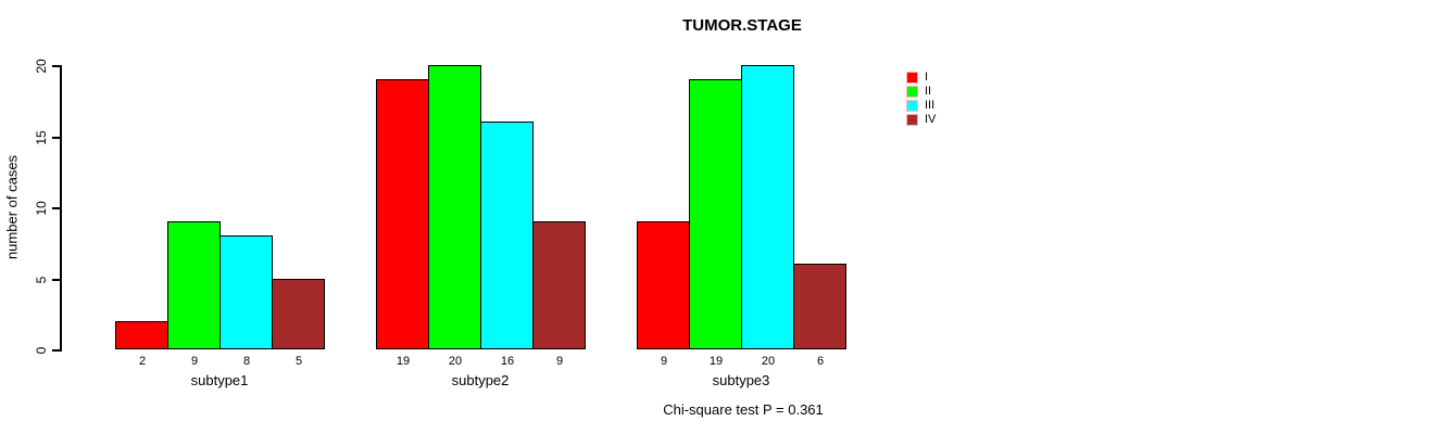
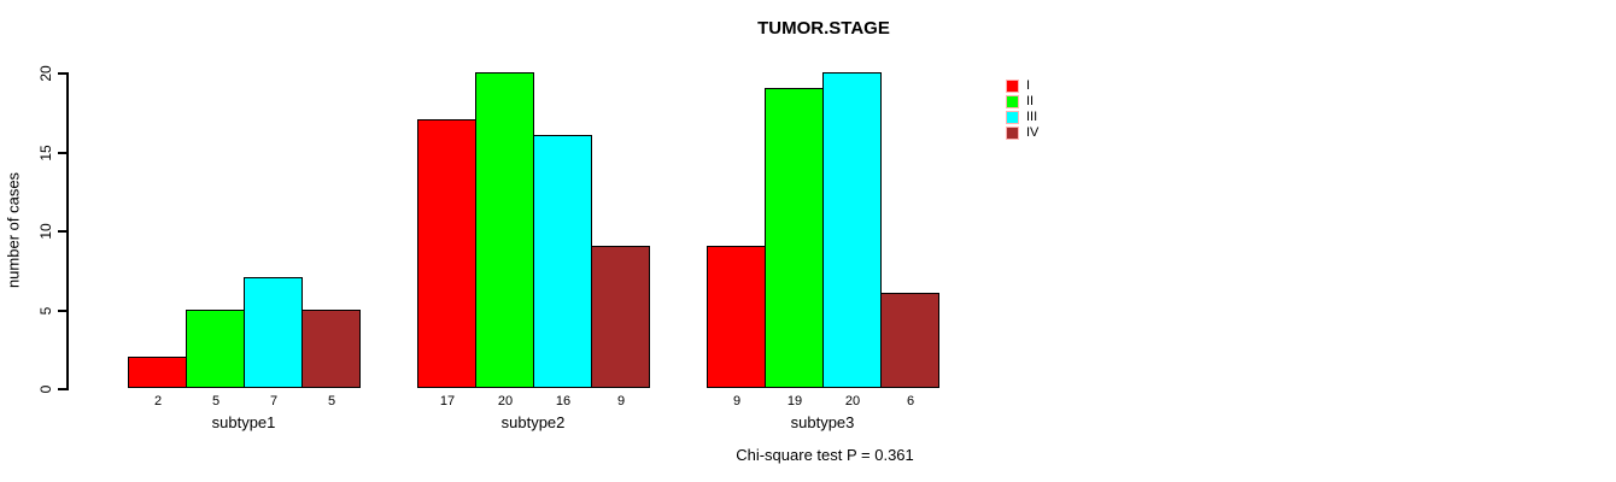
II/subtype1: 9 -> 5
III/subtype1: 8 -> 7
I/subtype2: 19 -> 17
